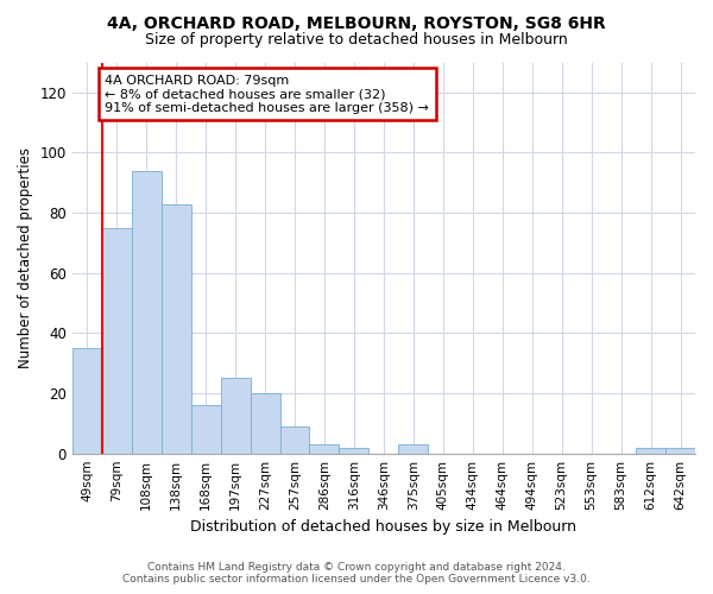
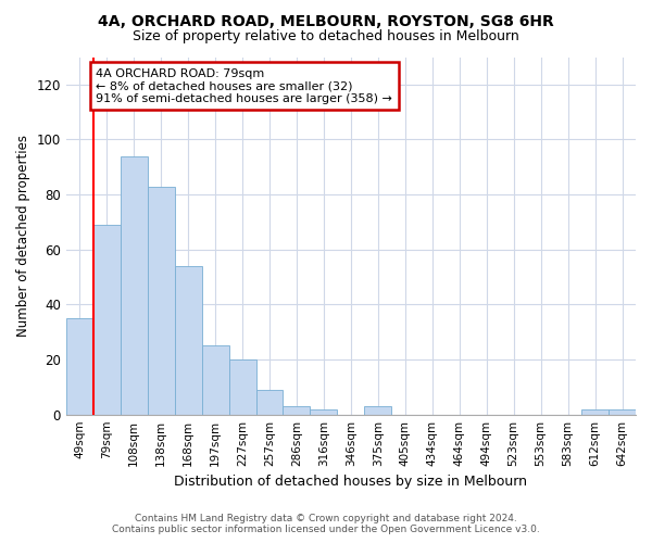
79sqm: 75 -> 69
168sqm: 16 -> 54
